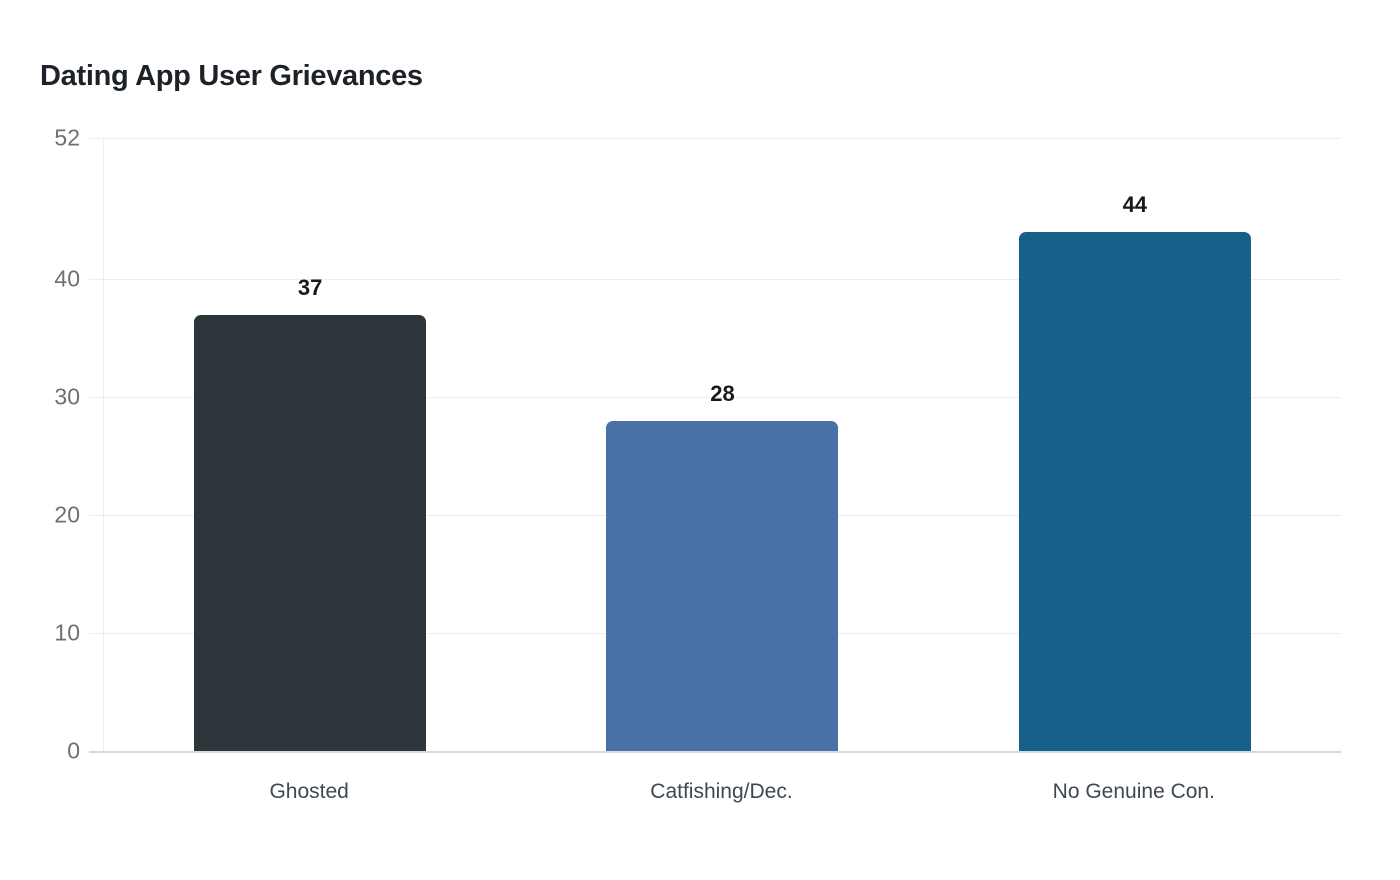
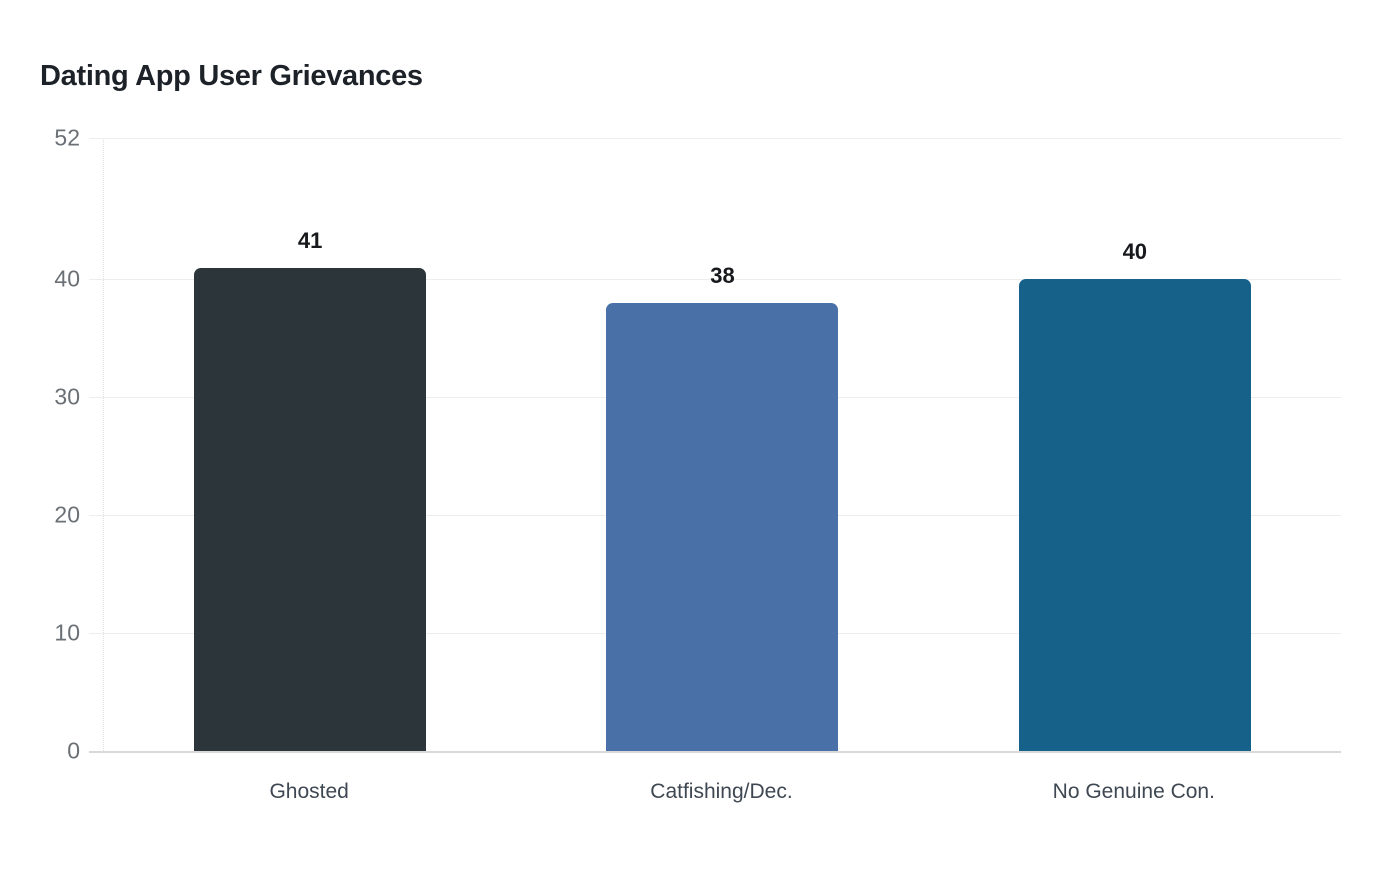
Ghosted: 37 -> 41
Catfishing/Dec.: 28 -> 38
No Genuine Con.: 44 -> 40
